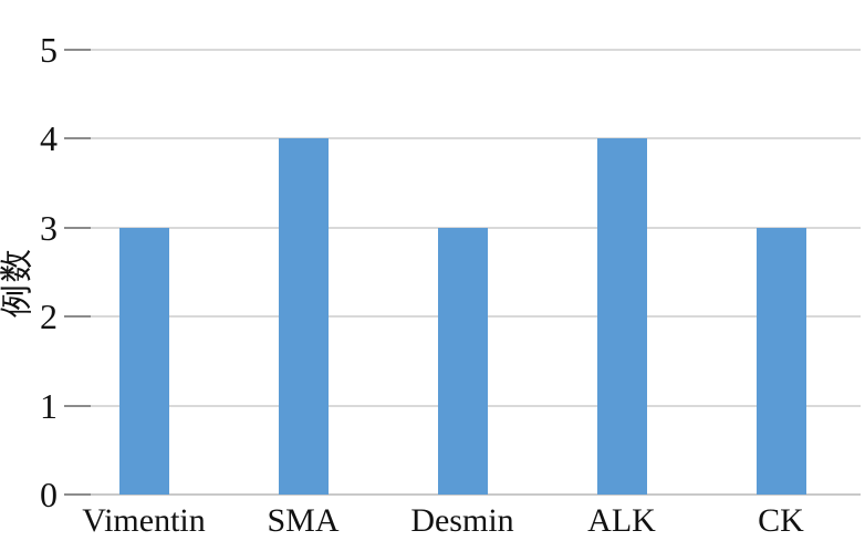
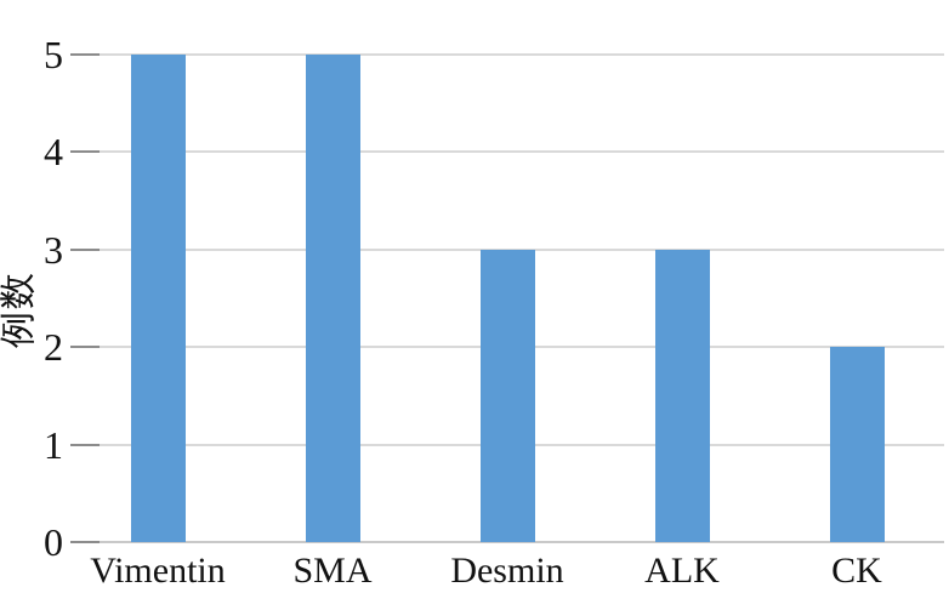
Vimentin: 3 -> 5
SMA: 4 -> 5
ALK: 4 -> 3
CK: 3 -> 2
